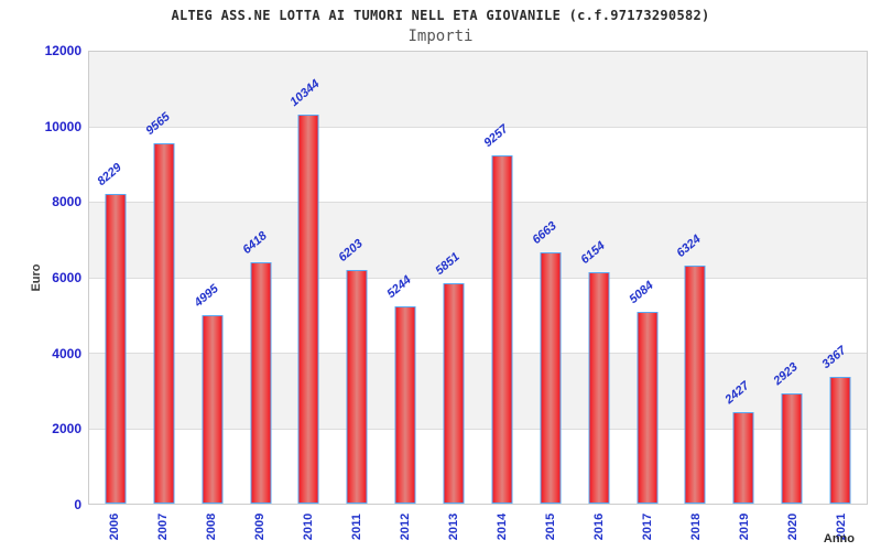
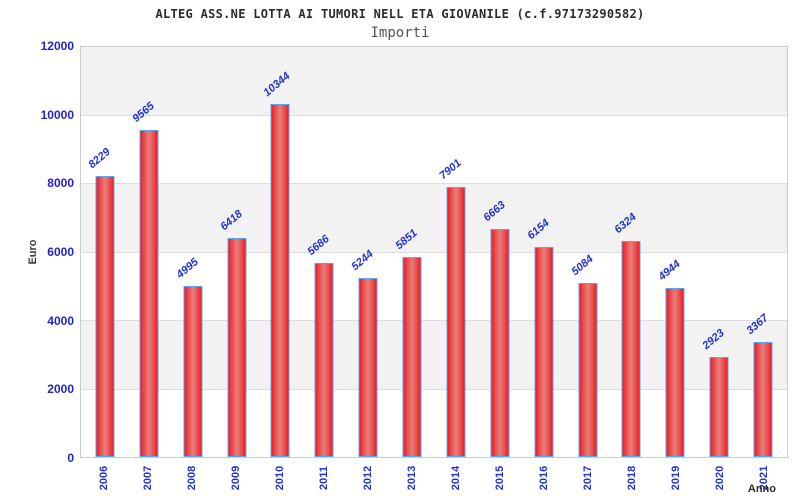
2011: 6203 -> 5686
2014: 9257 -> 7901
2019: 2427 -> 4944
